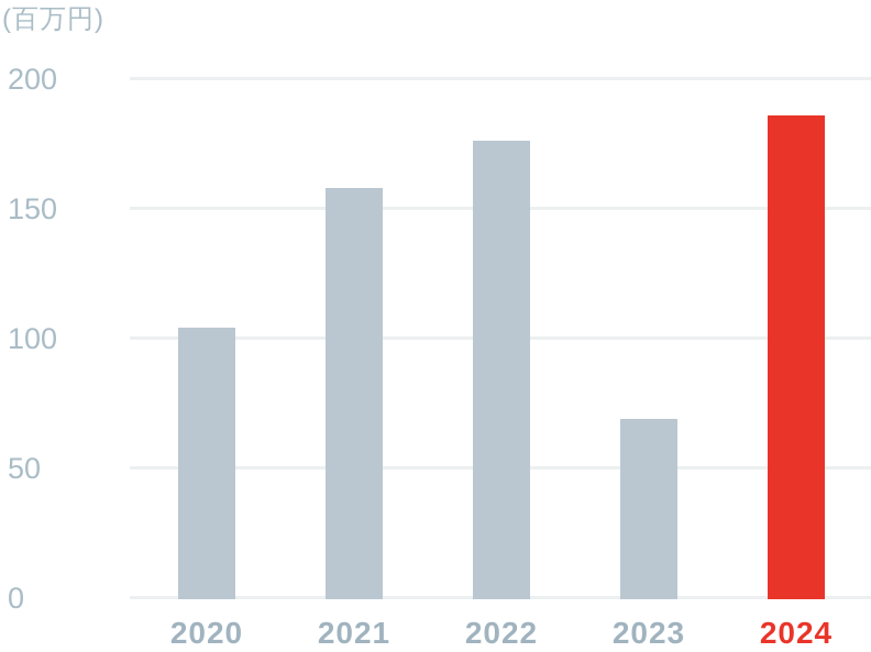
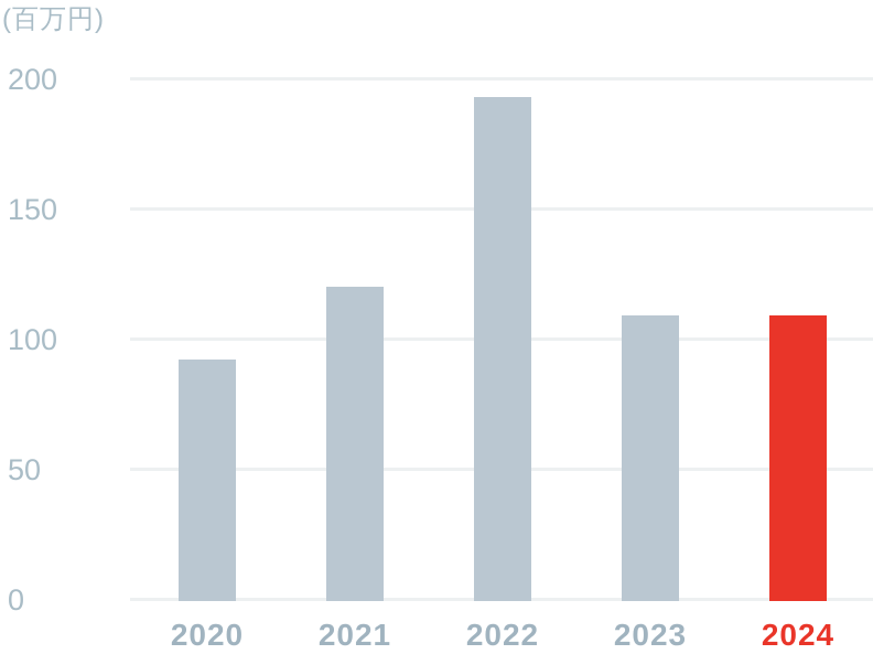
2020: 104 -> 92
2021: 158 -> 120
2022: 176 -> 193
2023: 69 -> 109
2024: 186 -> 109
